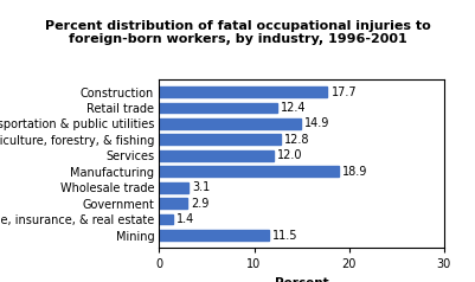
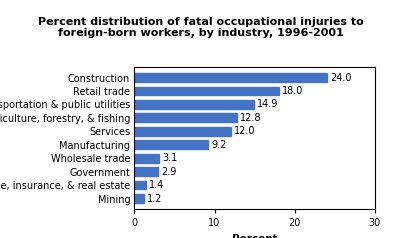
Construction: 17.7 -> 24.0
Retail trade: 12.4 -> 18.0
Manufacturing: 18.9 -> 9.2
Mining: 11.5 -> 1.2
